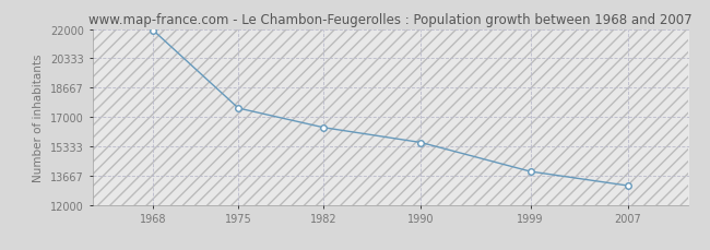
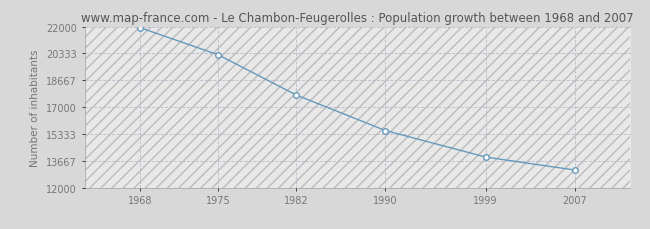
1975: 17500 -> 20200
1982: 16400 -> 17800
